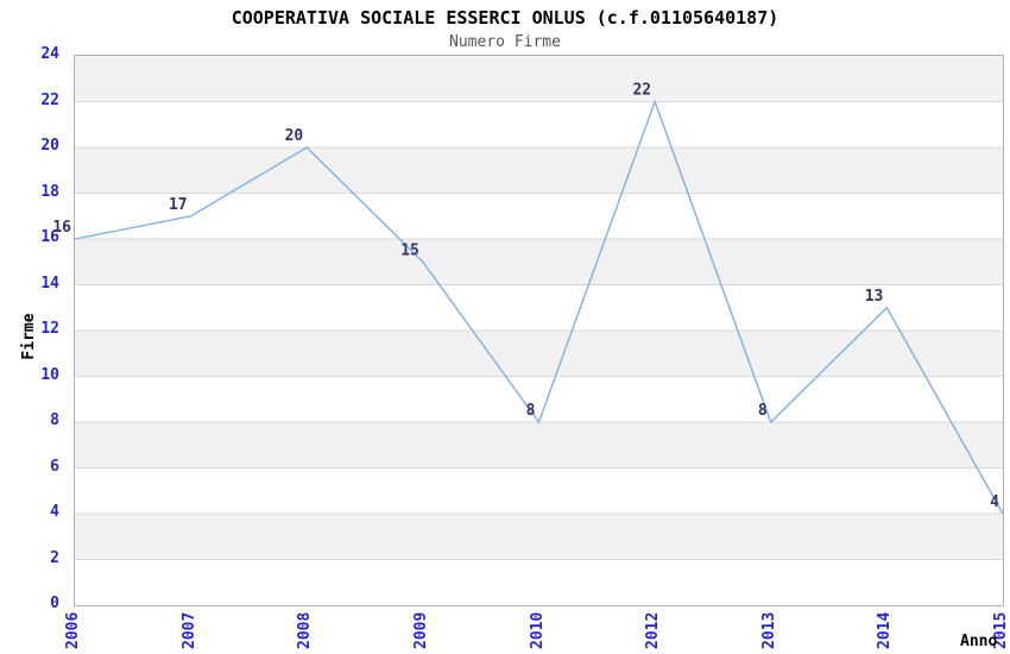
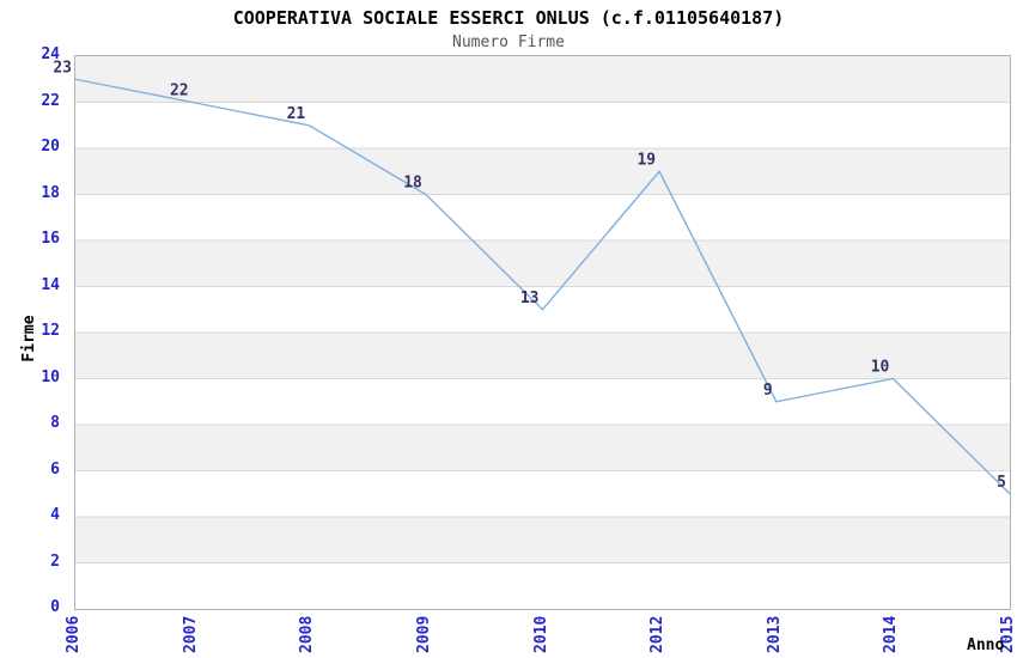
2006: 16 -> 23
2007: 17 -> 22
2008: 20 -> 21
2009: 15 -> 18
2010: 8 -> 13
2012: 22 -> 19
2013: 8 -> 9
2014: 13 -> 10
2015: 4 -> 5
